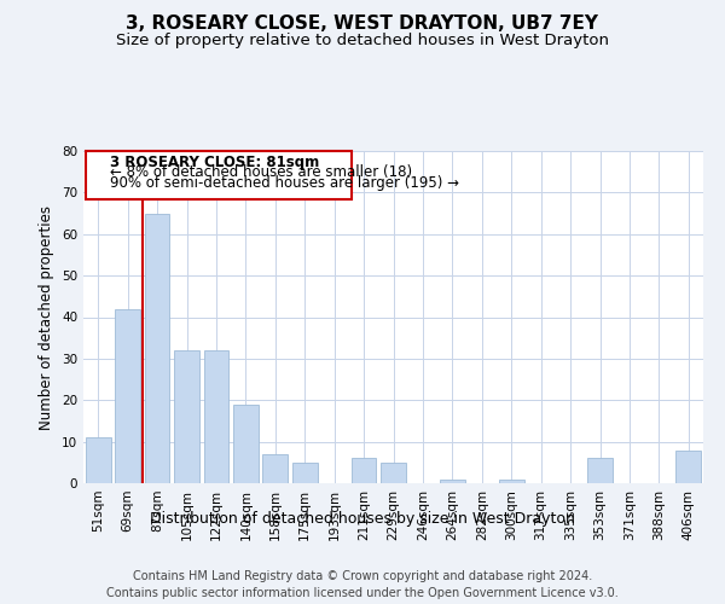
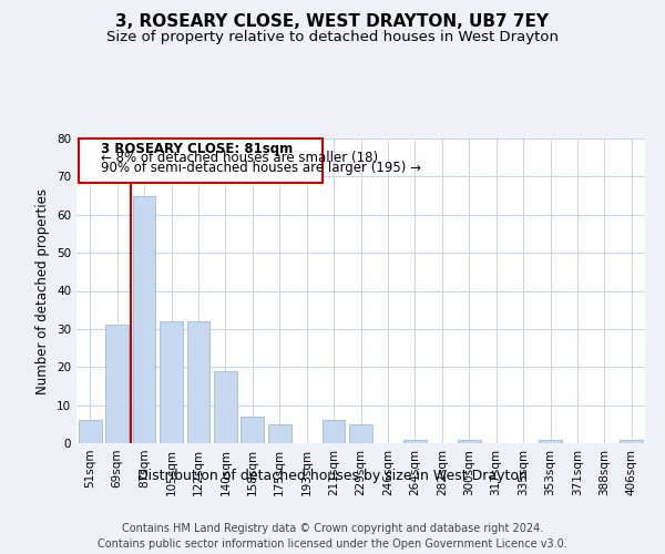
51sqm: 11 -> 6
69sqm: 42 -> 31
353sqm: 6 -> 1
406sqm: 8 -> 1
